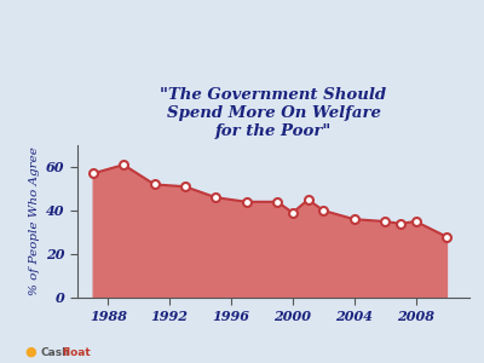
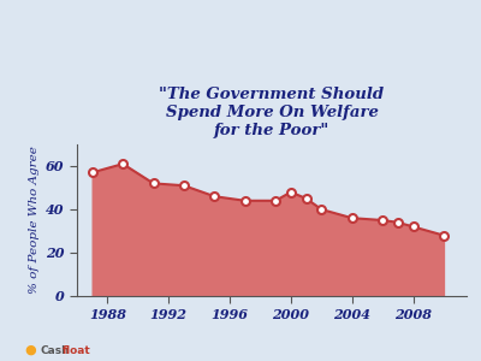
2000: 39 -> 48
2008: 35 -> 32
